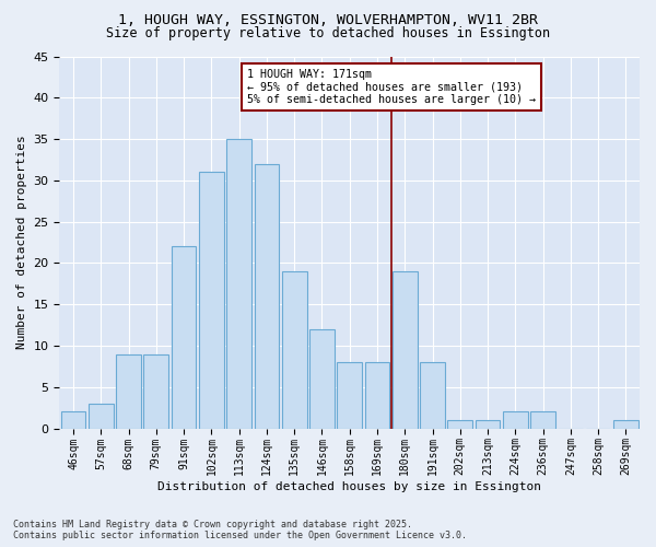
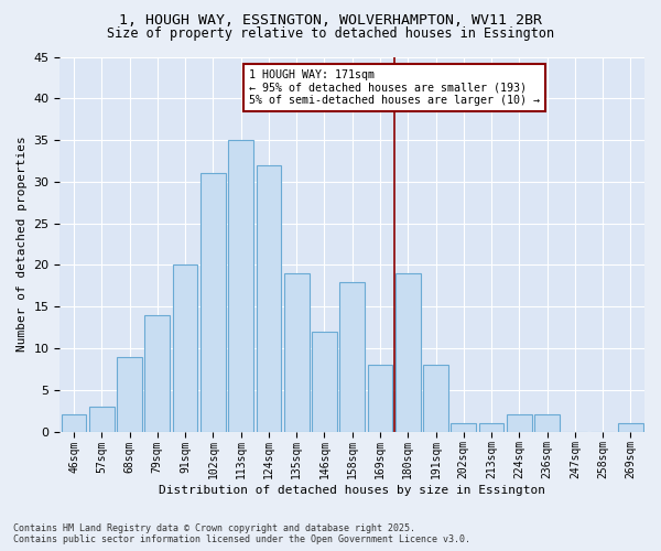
79sqm: 9 -> 14
91sqm: 22 -> 20
158sqm: 8 -> 18
